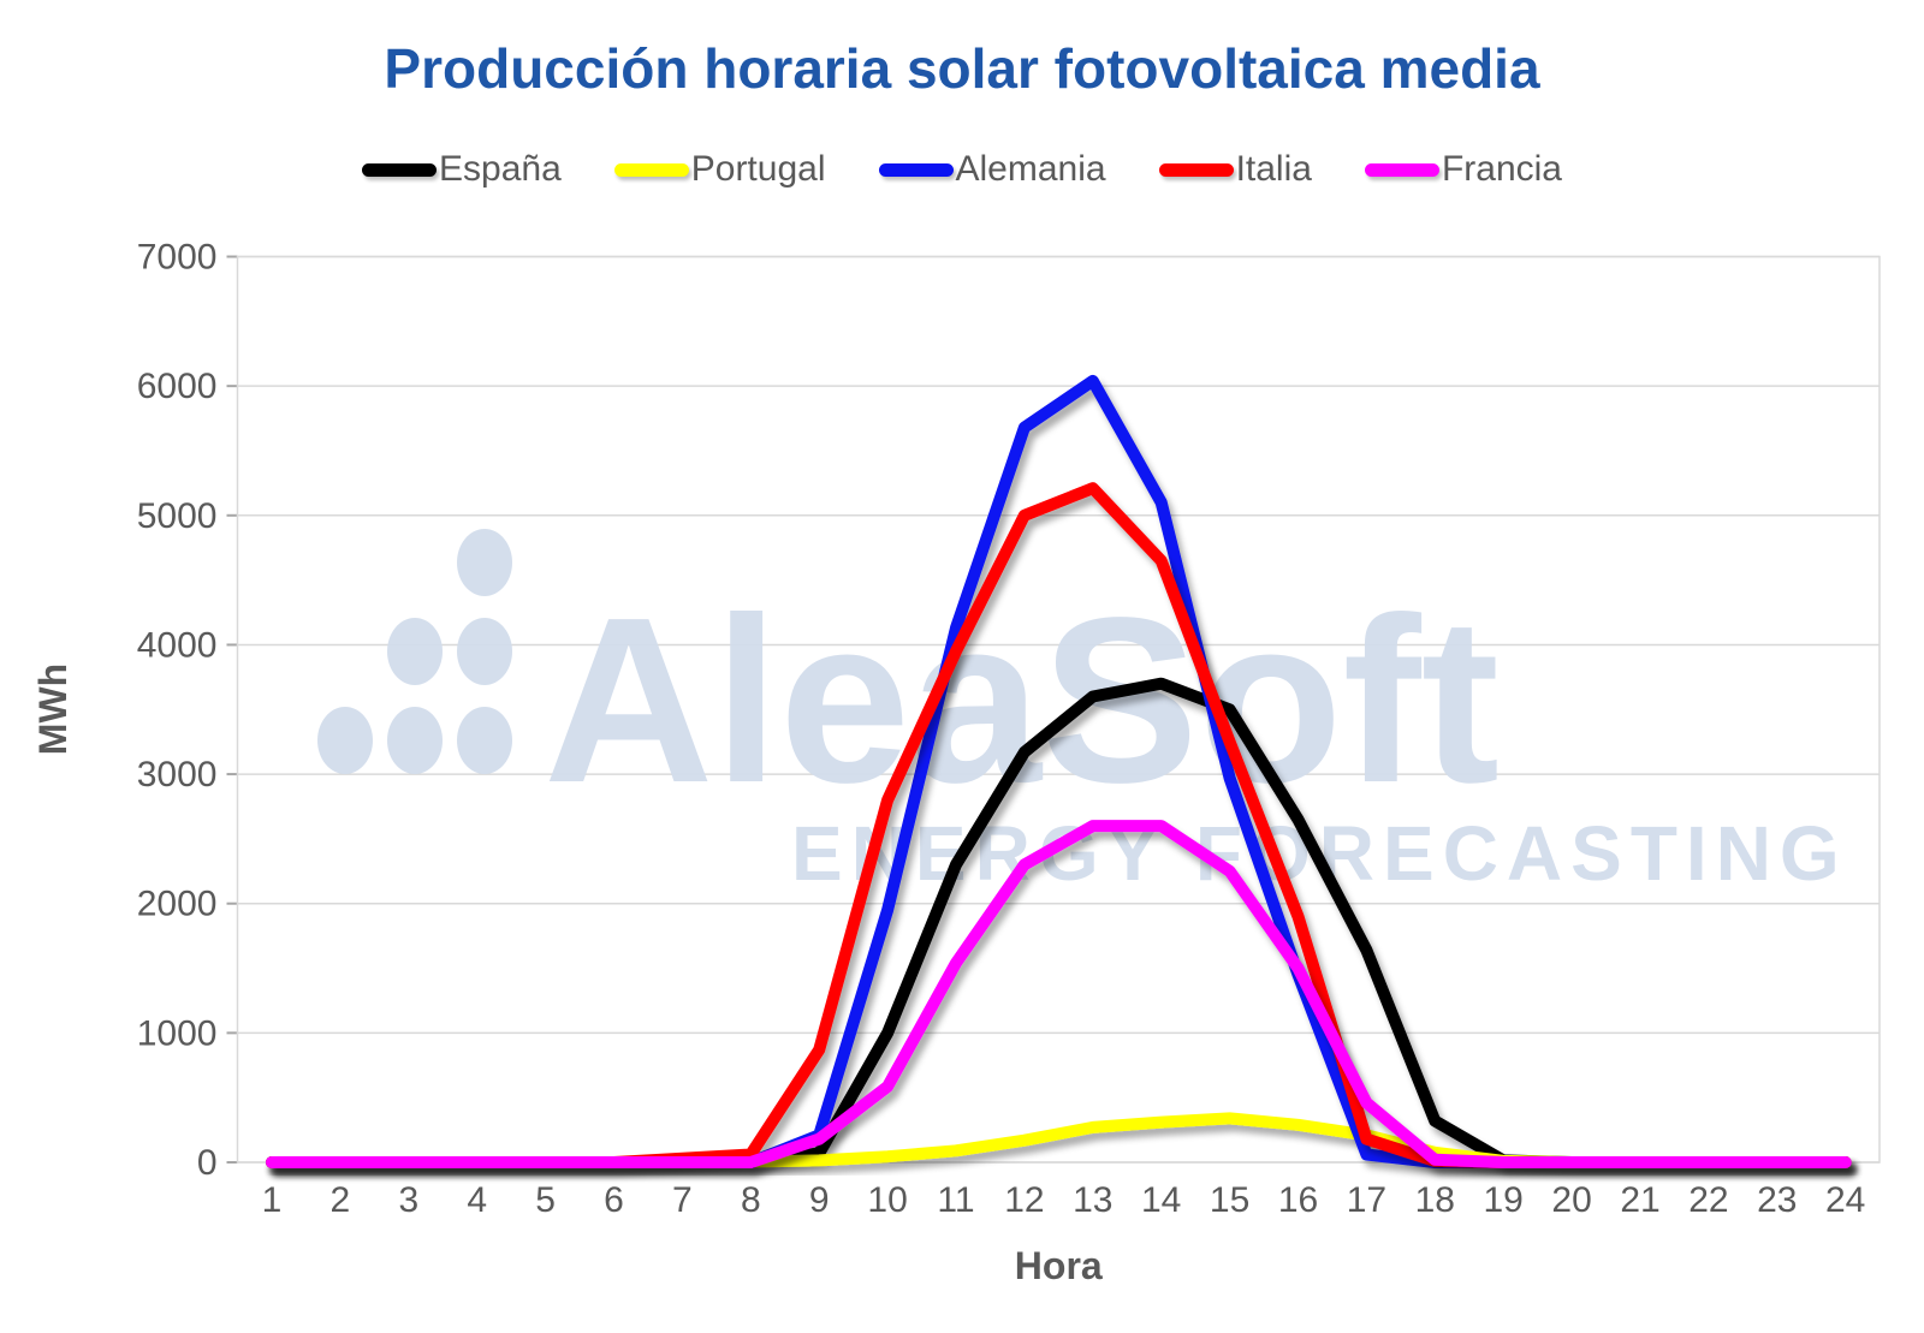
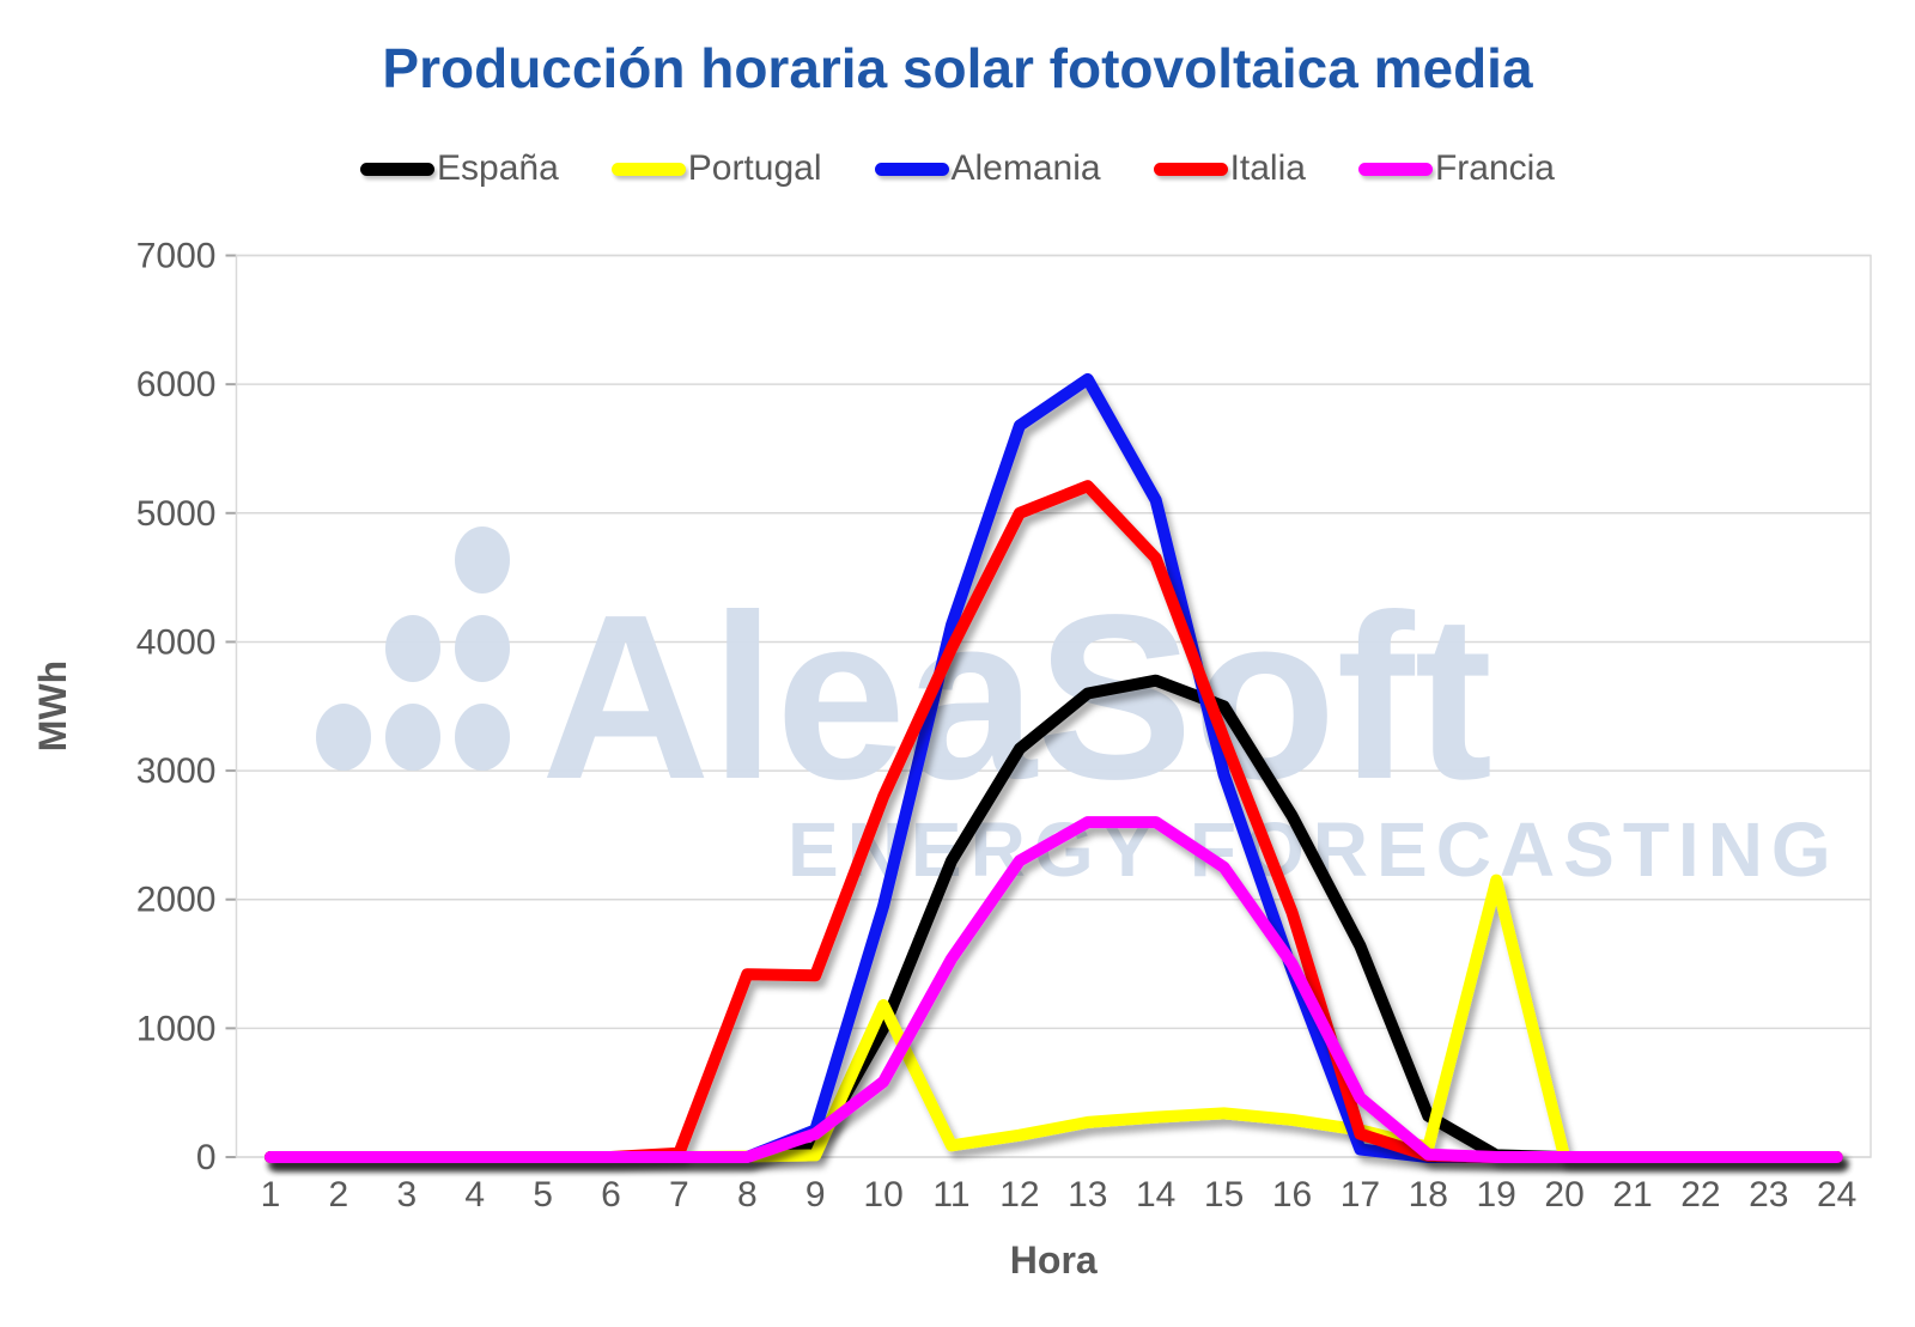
Italia/8: 60 -> 1420
Italia/9: 870 -> 1410
Portugal/10: 40 -> 1180
Portugal/19: 10 -> 2150
